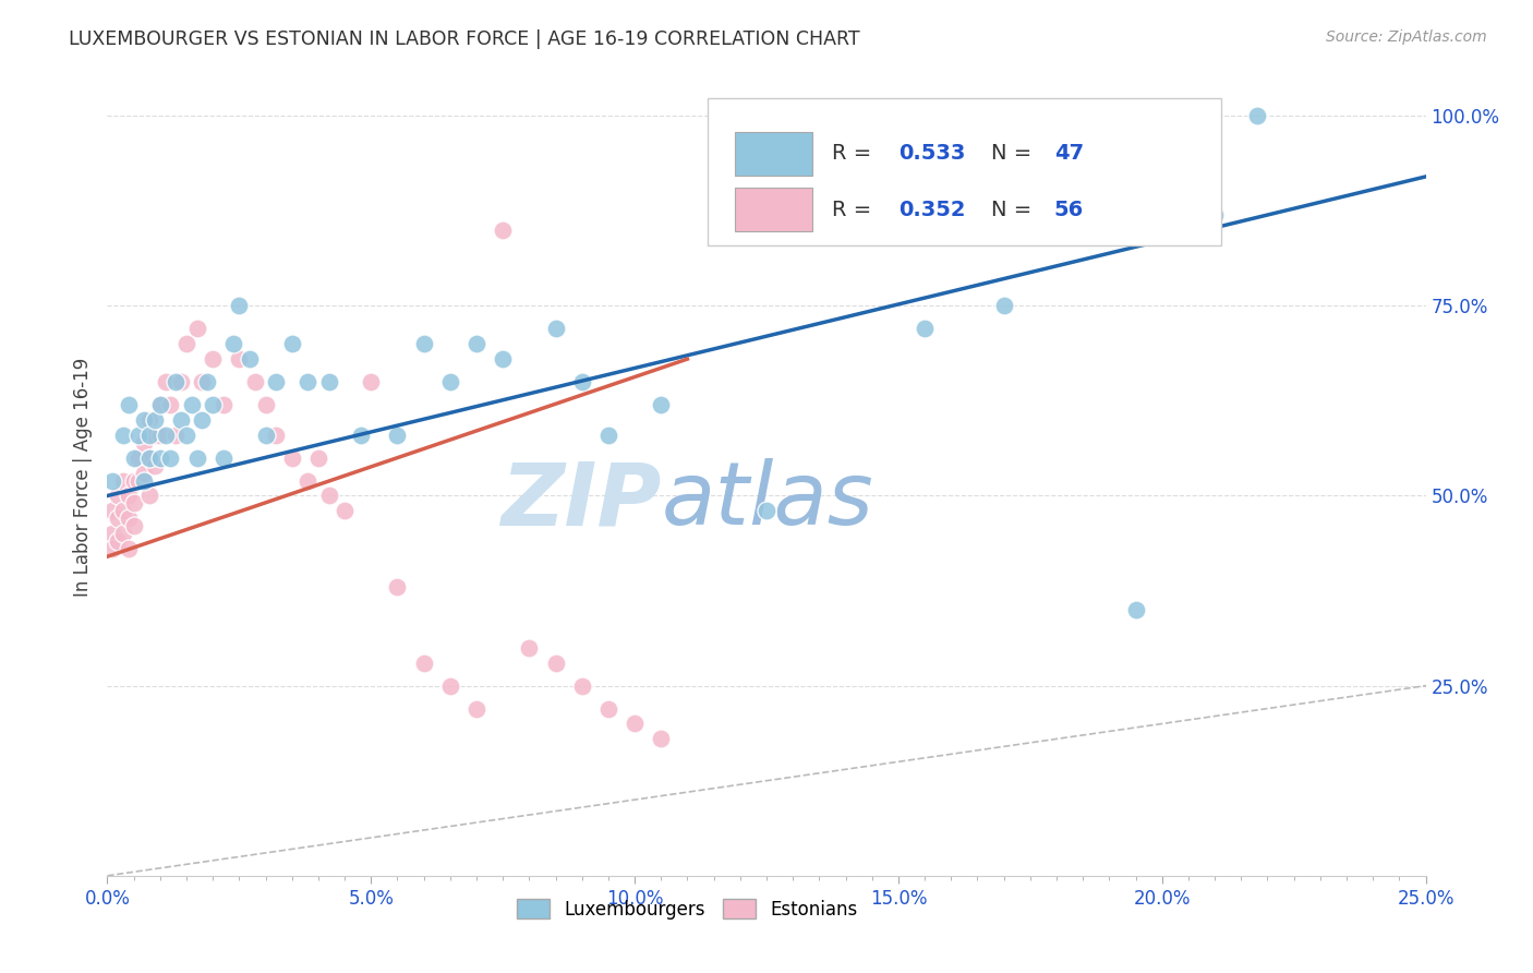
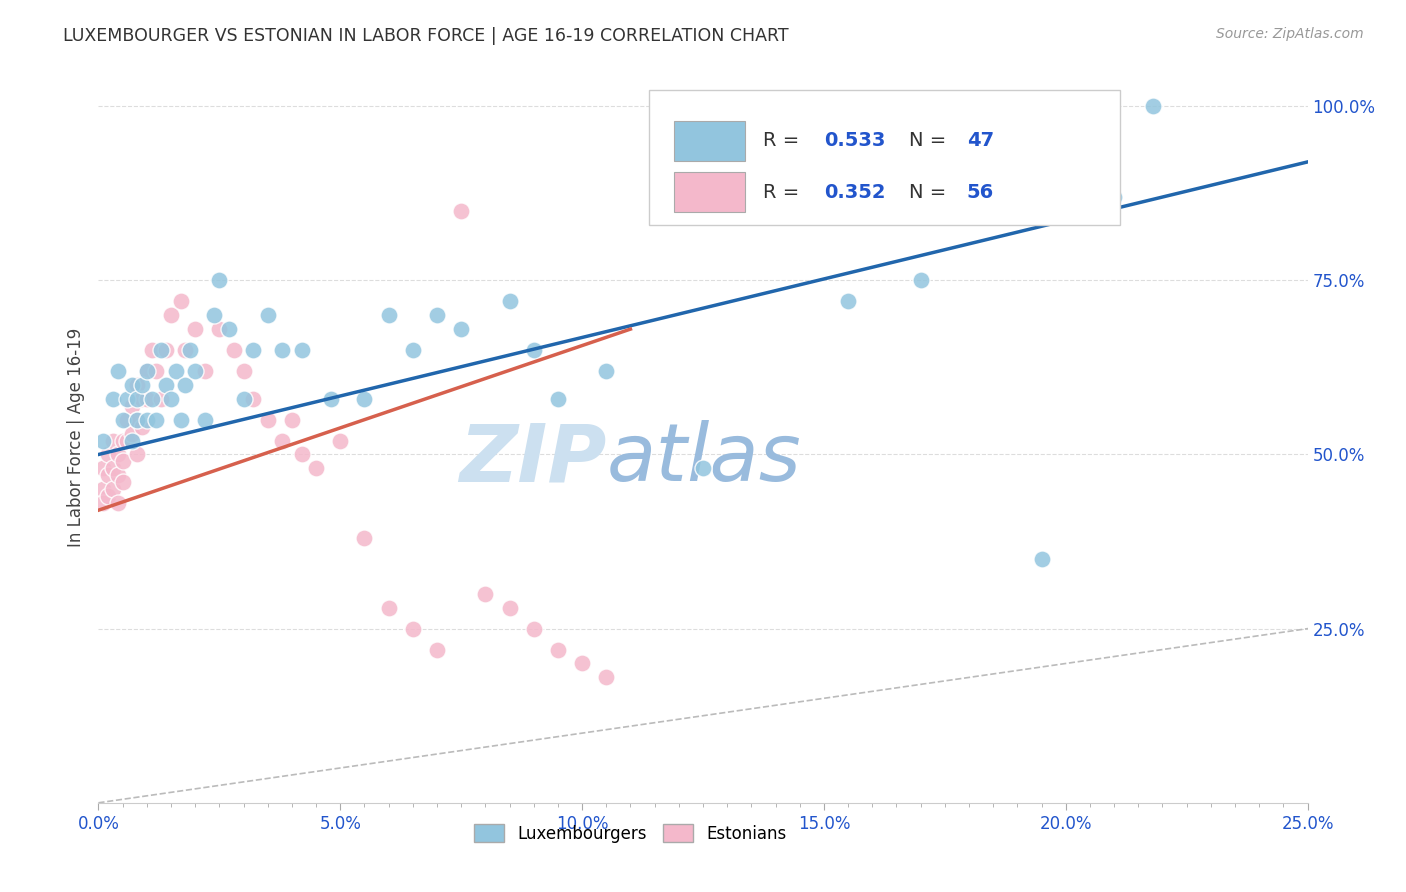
Estonians/5.0%: 65% -> 52%
